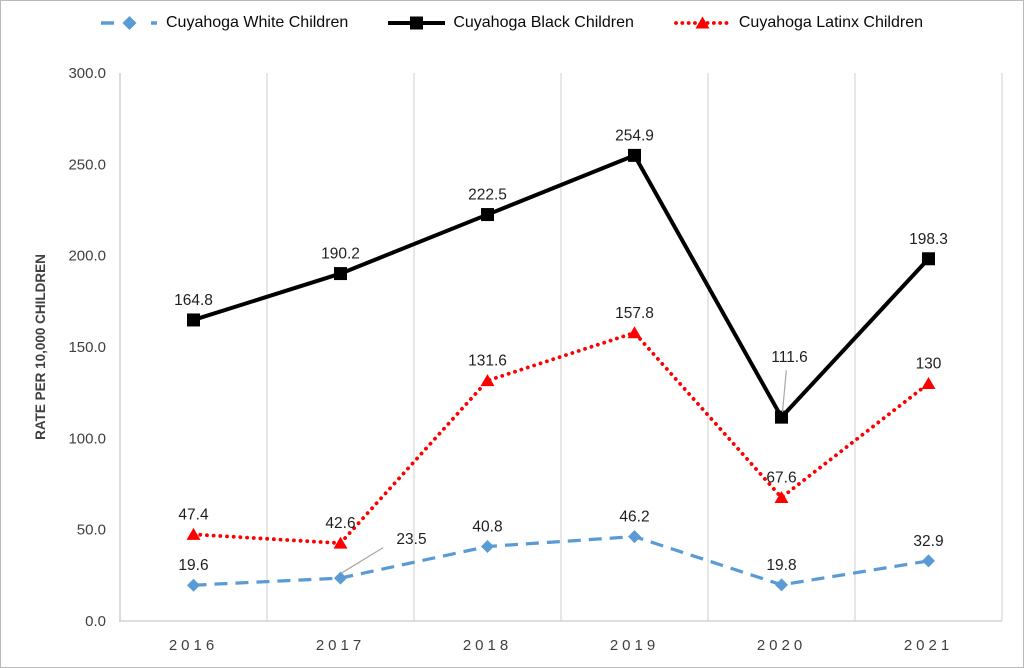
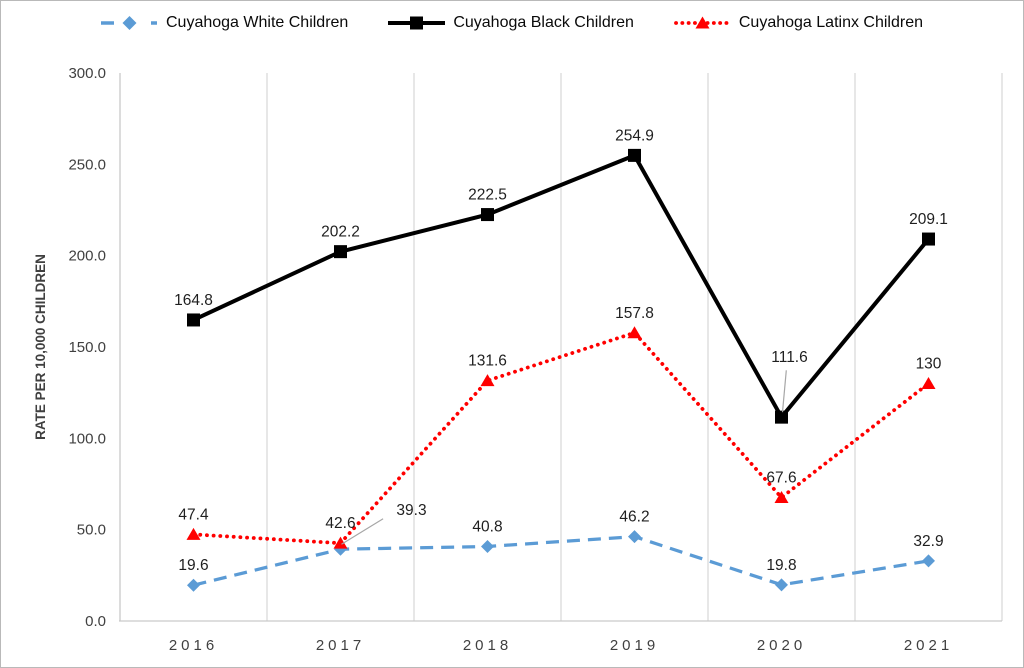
Cuyahoga White Children/2017: 23.5 -> 39.3
Cuyahoga Black Children/2017: 190.2 -> 202.2
Cuyahoga Black Children/2021: 198.3 -> 209.1
